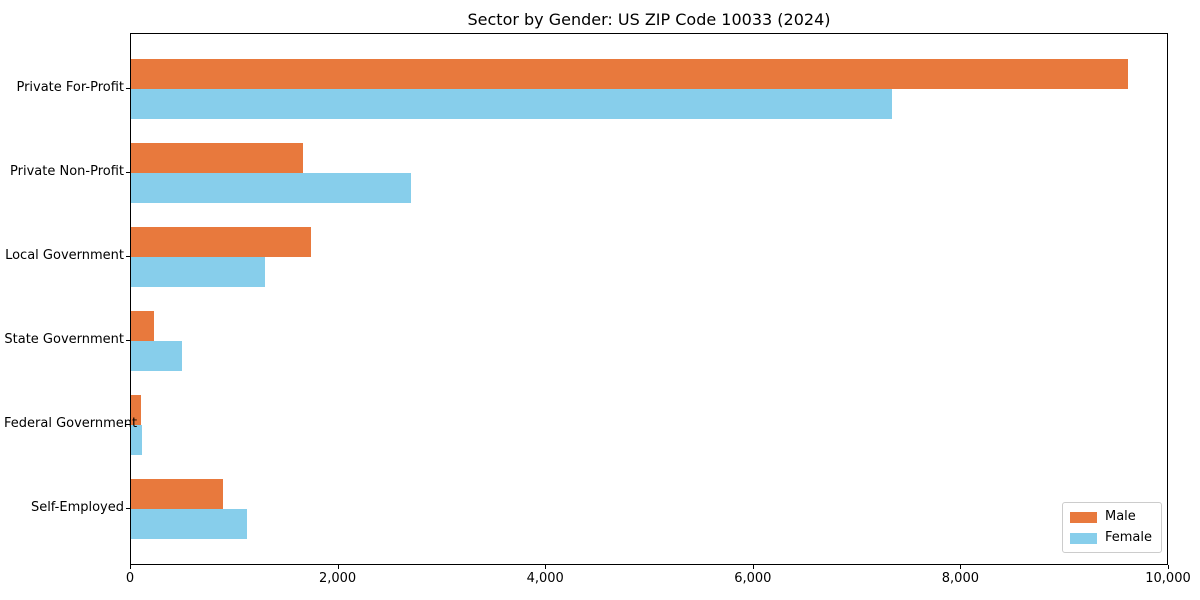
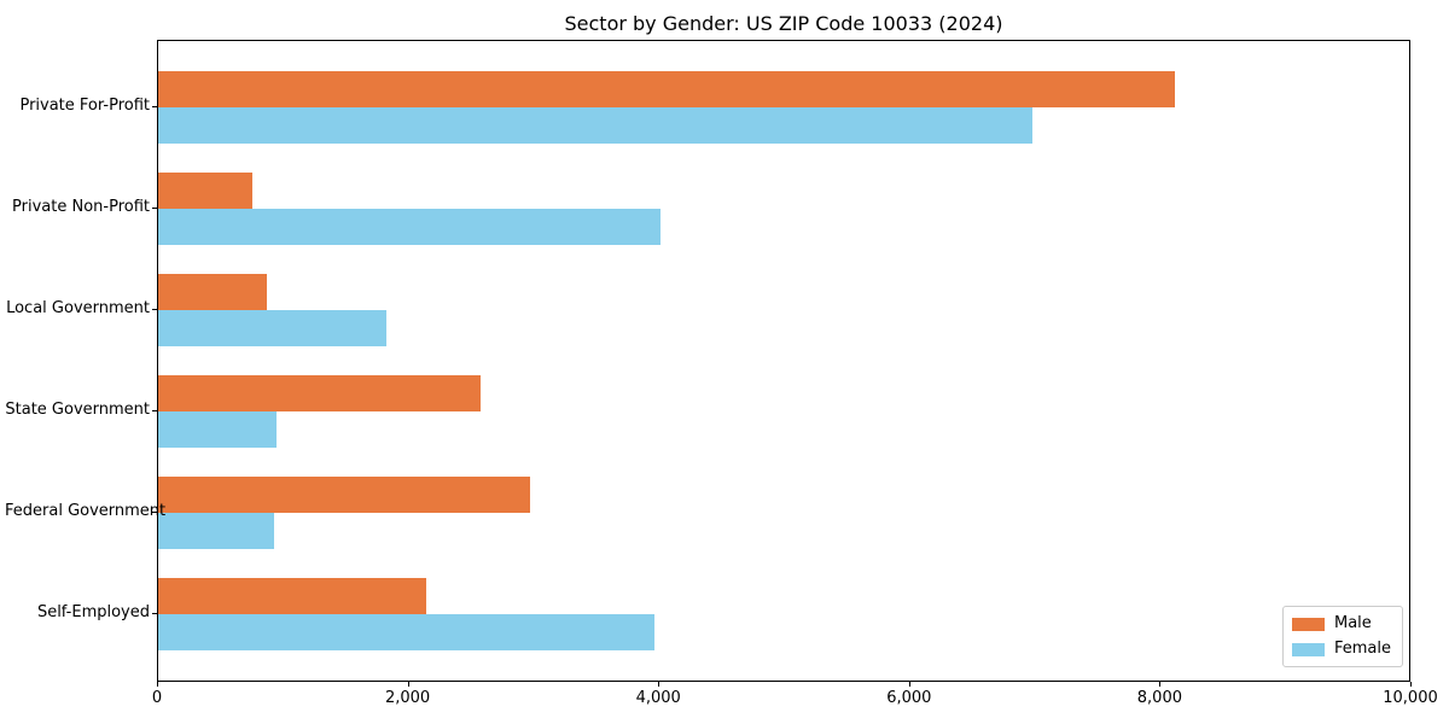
Male/Private For-Profit: 9600 -> 8110
Female/Private For-Profit: 7330 -> 6970
Male/Private Non-Profit: 1660 -> 750
Female/Private Non-Profit: 2700 -> 4010
Male/Local Government: 1730 -> 870
Female/Local Government: 1290 -> 1820
Male/State Government: 220 -> 2570
Female/State Government: 490 -> 940
Male/Federal Government: 100 -> 2970
Female/Federal Government: 110 -> 920
Male/Self-Employed: 890 -> 2140
Female/Self-Employed: 1120 -> 3960
